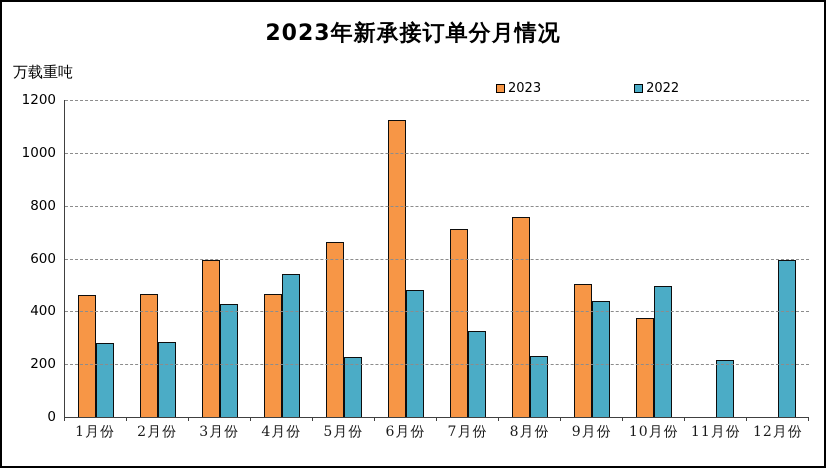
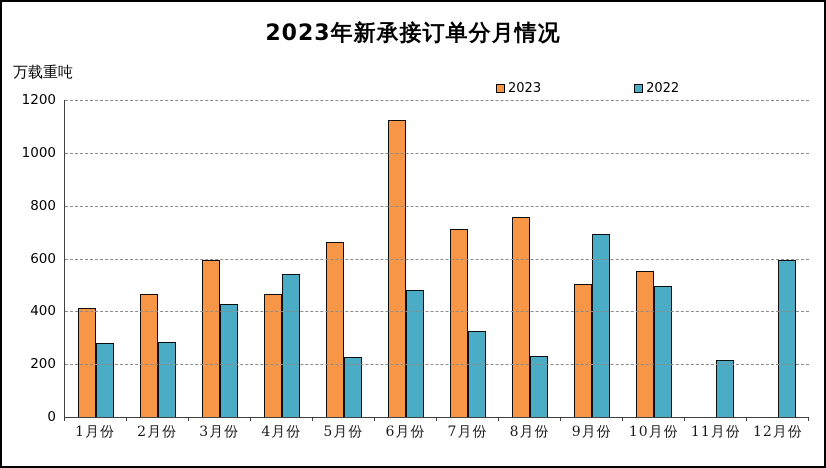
2023/1月份: 460 -> 410
2022/9月份: 440 -> 690
2023/10月份: 370 -> 550
